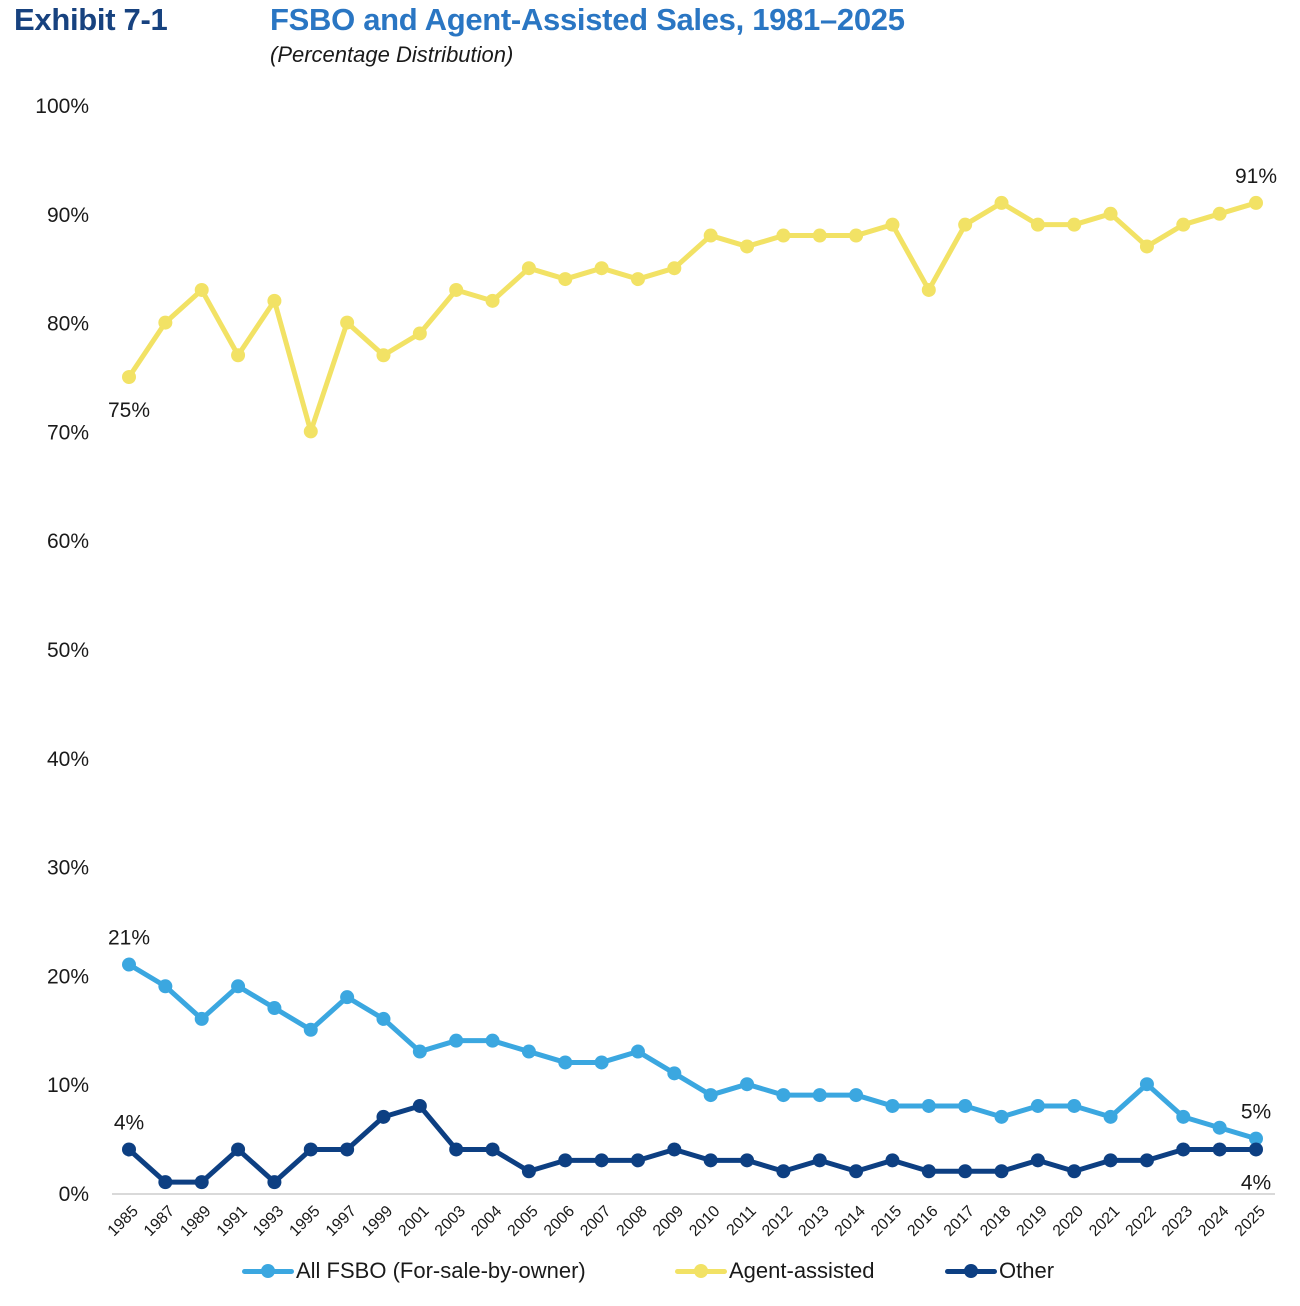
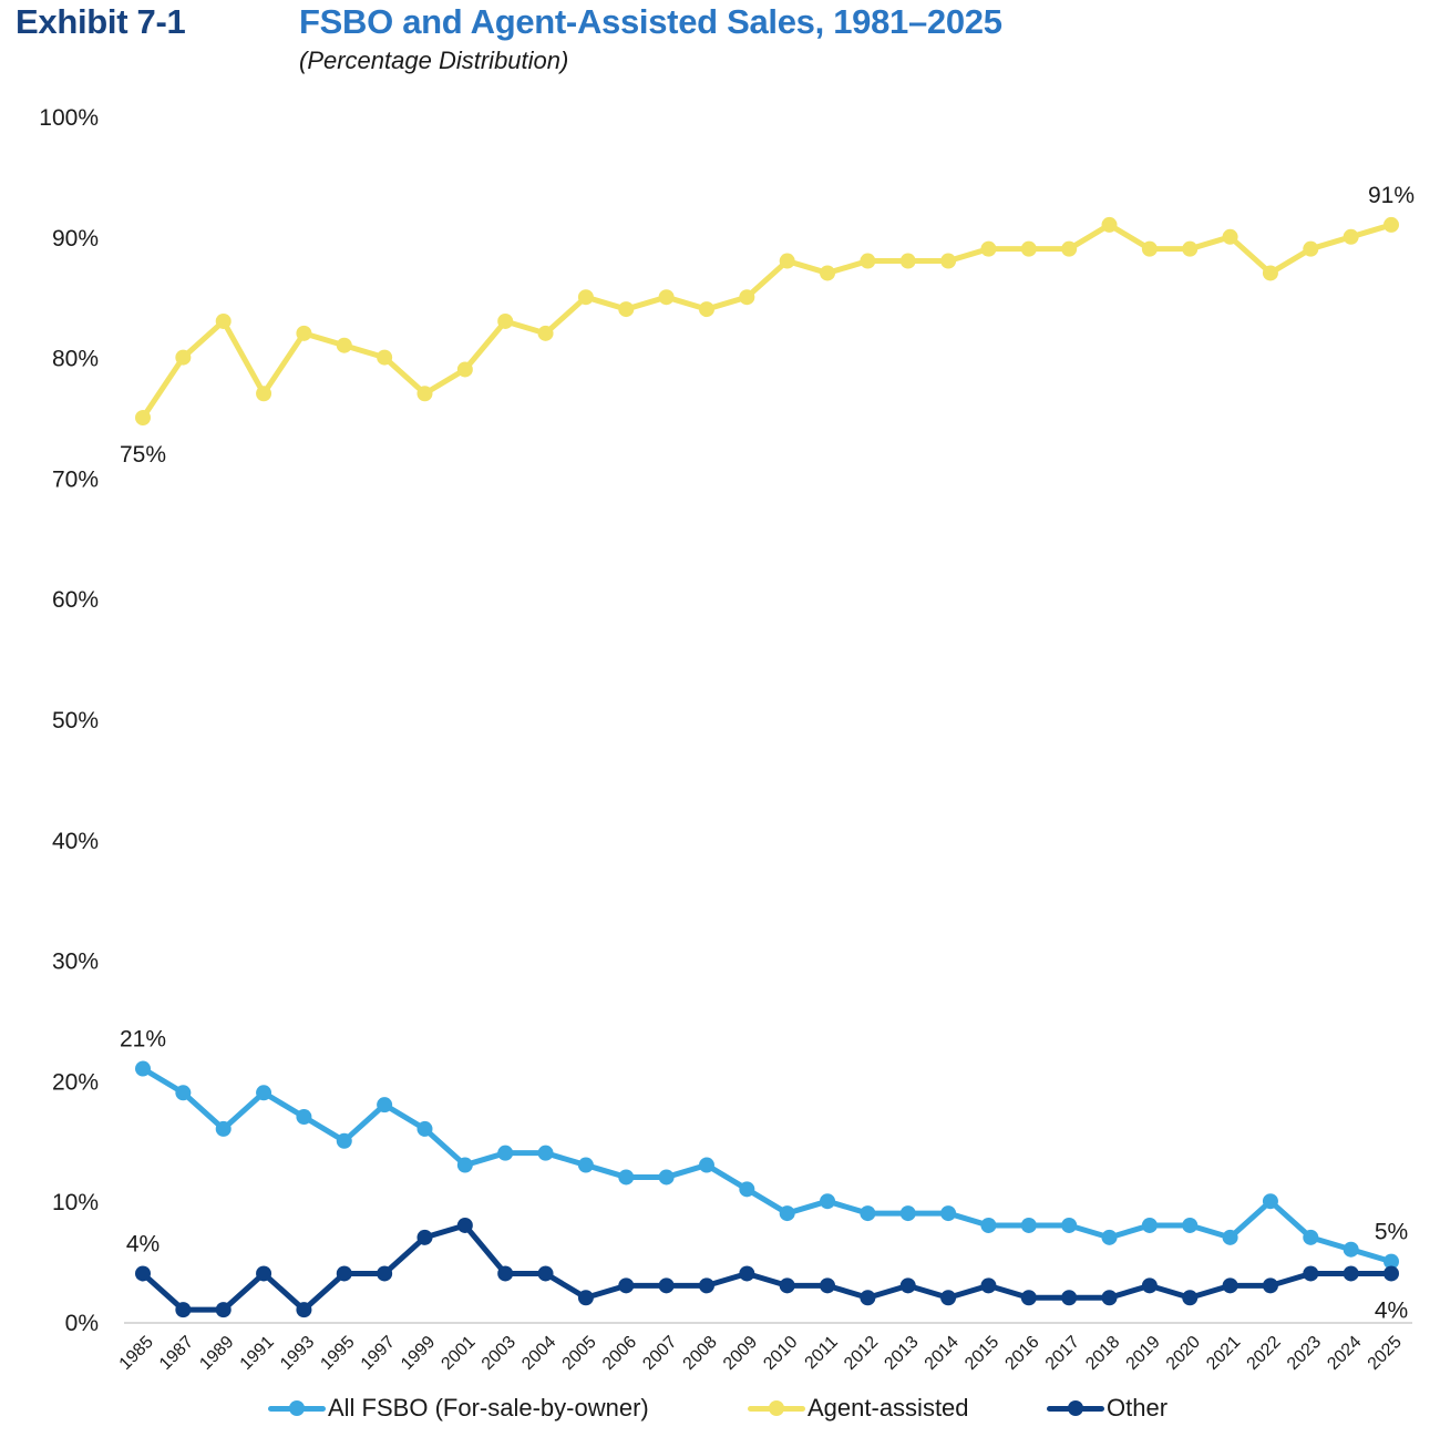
Agent-assisted/1995: 70% -> 81%
Agent-assisted/2016: 83% -> 89%
